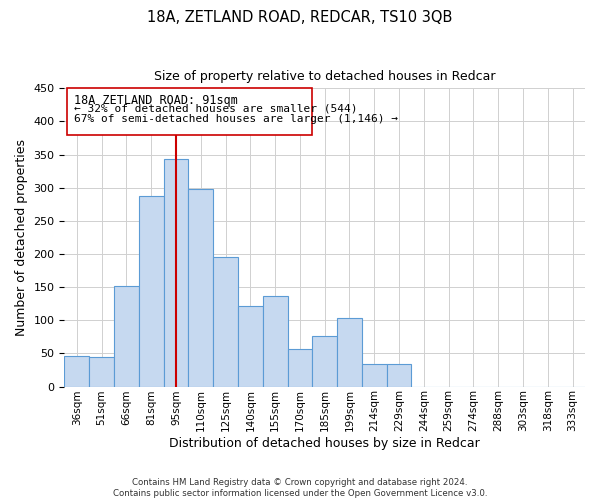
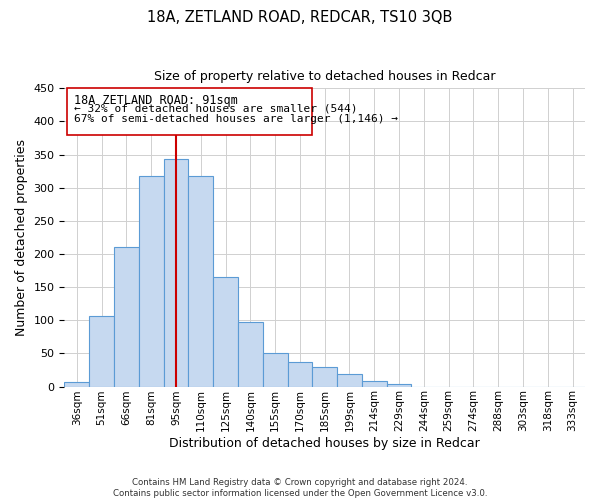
36sqm: 46 -> 7
51sqm: 44 -> 106
66sqm: 152 -> 210
81sqm: 288 -> 317
110sqm: 298 -> 318
125sqm: 196 -> 165
140sqm: 122 -> 98
155sqm: 136 -> 50
170sqm: 56 -> 37
185sqm: 76 -> 30
199sqm: 104 -> 19
214sqm: 34 -> 9
229sqm: 34 -> 4
